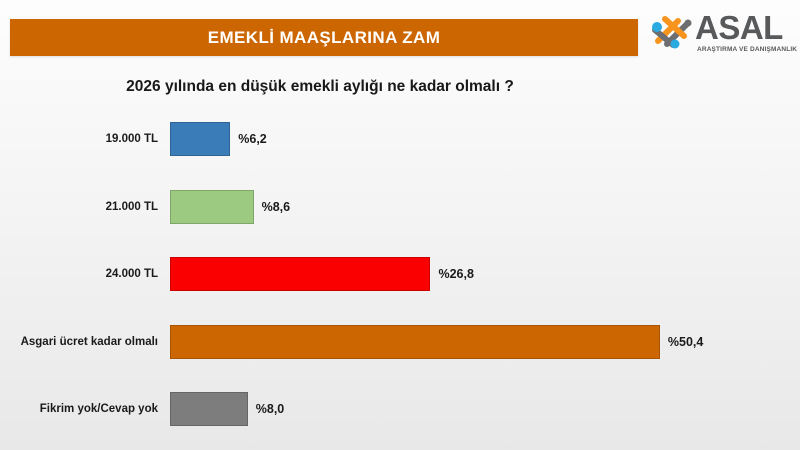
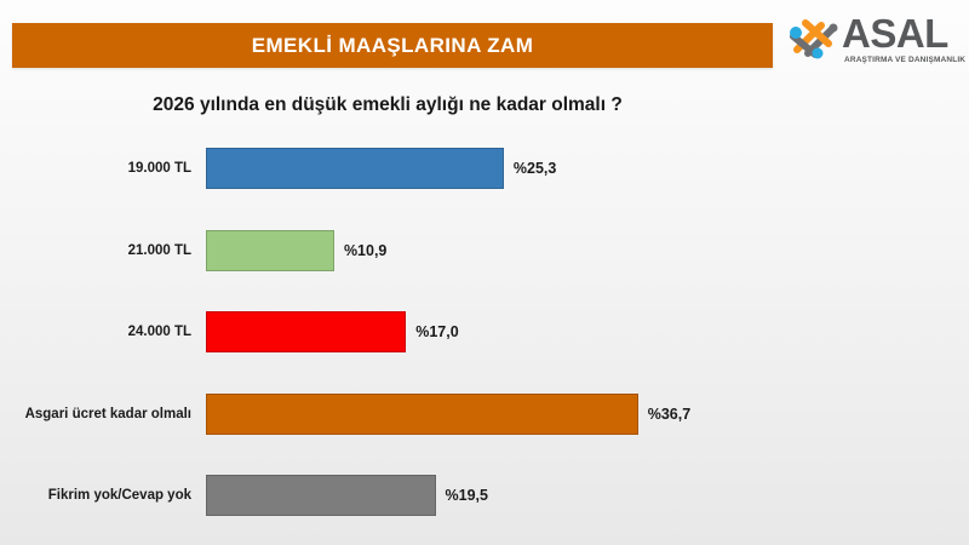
19.000 TL: 6,2 -> 25,3
21.000 TL: 8,6 -> 10,9
24.000 TL: 26,8 -> 17,0
Asgari ücret kadar olmalı: 50,4 -> 36,7
Fikrim yok/Cevap yok: 8,0 -> 19,5
